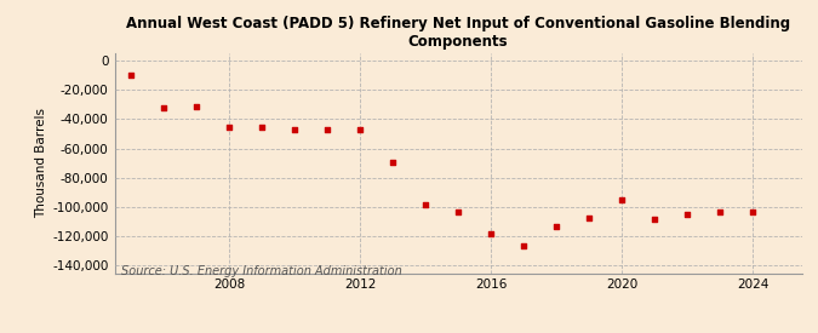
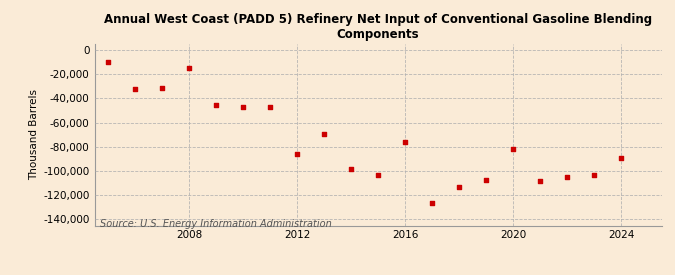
2008: -45,000 -> -15,000
2012: -47,000 -> -86,000
2016: -118,000 -> -76,000
2020: -95,000 -> -82,000
2024: -103,000 -> -89,000
